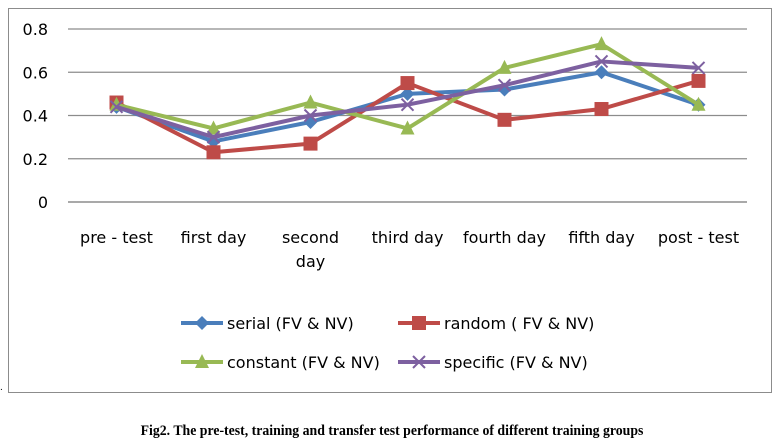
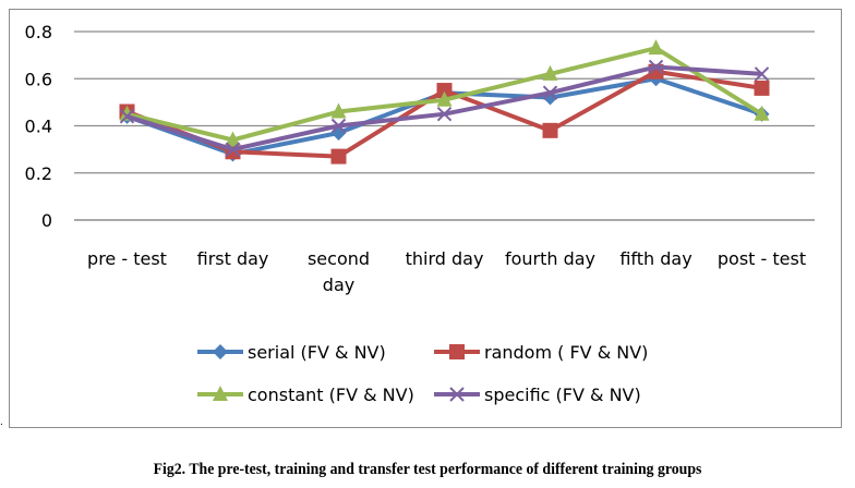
random ( FV & NV)/first day: 0.23 -> 0.29
serial (FV & NV)/third day: 0.50 -> 0.54
constant (FV & NV)/third day: 0.34 -> 0.51
random ( FV & NV)/fifth day: 0.43 -> 0.63
